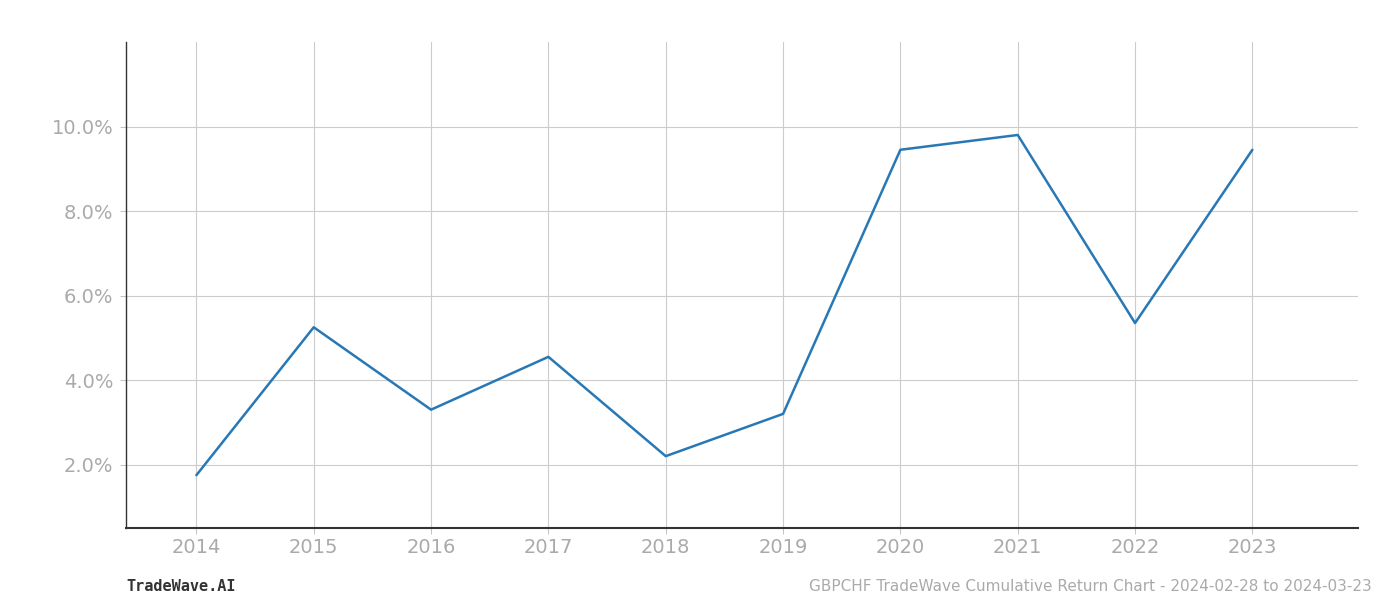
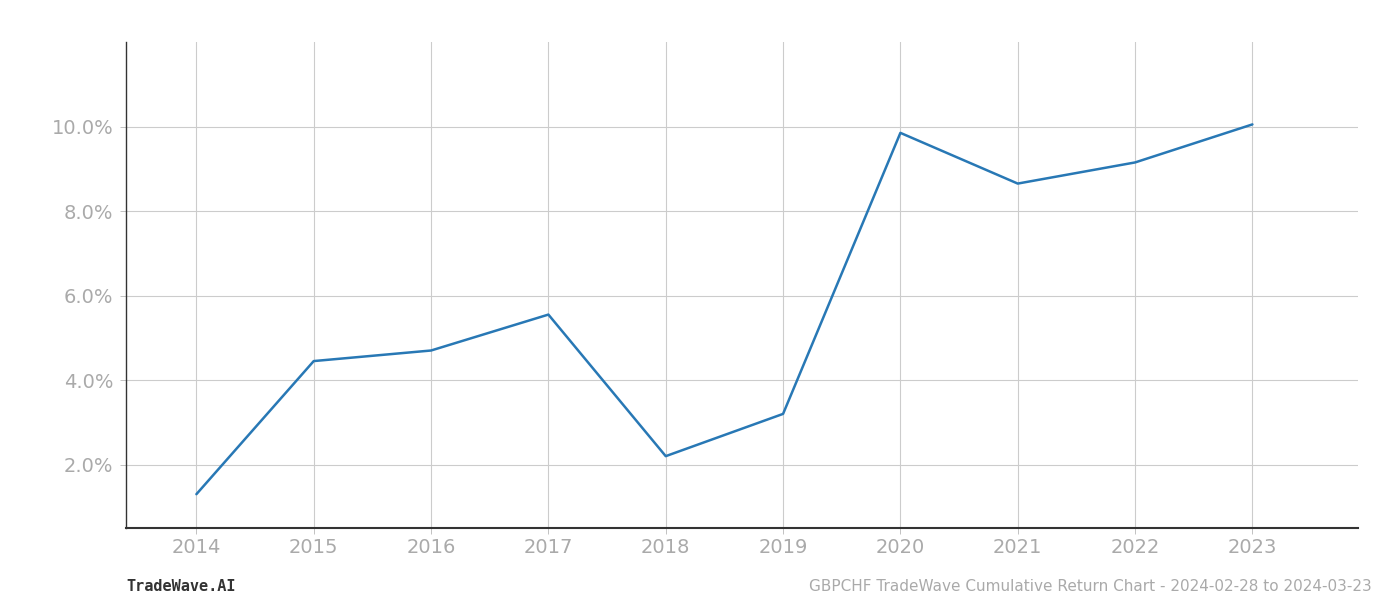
2014: 1.75% -> 1.30%
2015: 5.25% -> 4.45%
2016: 3.30% -> 4.70%
2017: 4.55% -> 5.55%
2020: 9.45% -> 9.85%
2021: 9.80% -> 8.65%
2022: 5.35% -> 9.15%
2023: 9.45% -> 10.05%
